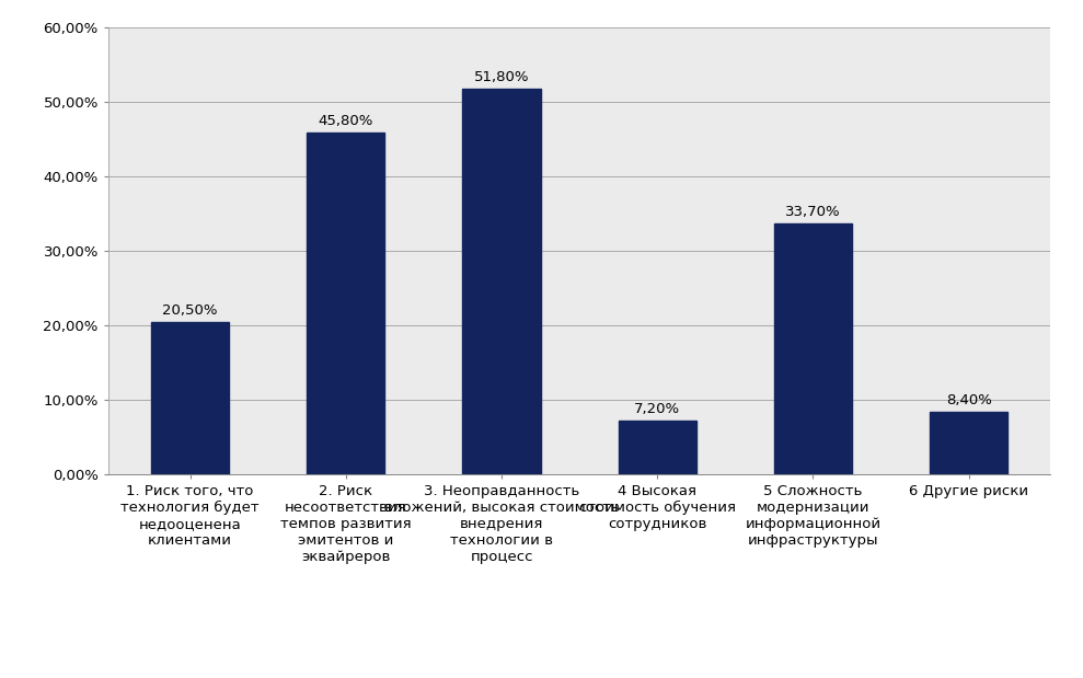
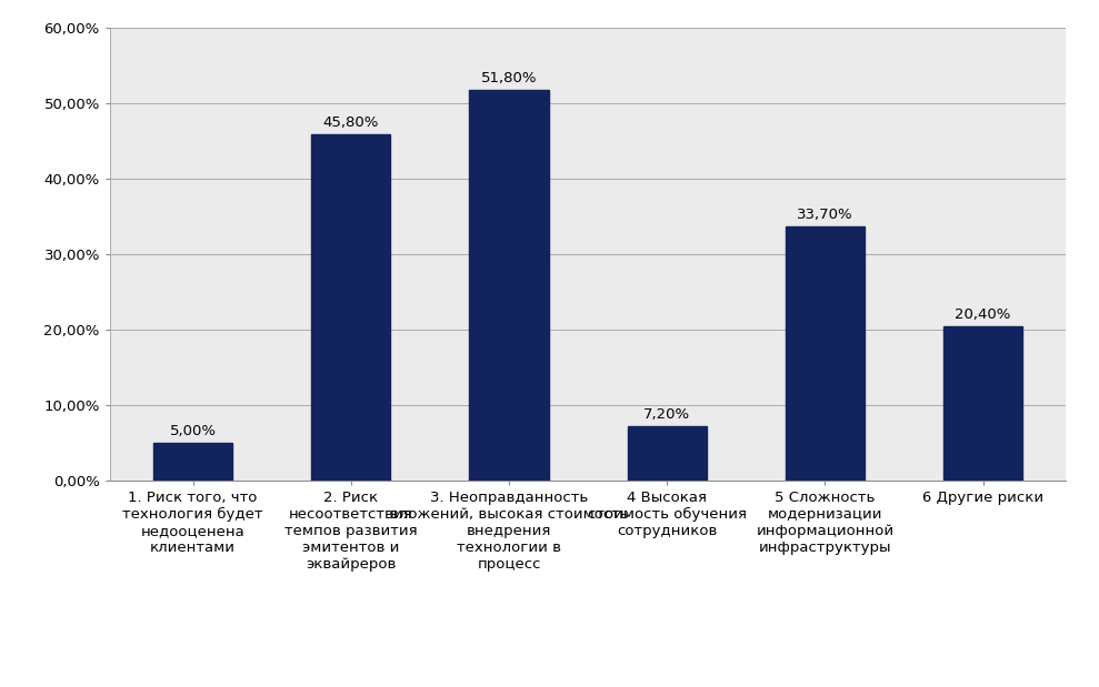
1. Риск того, что технология будет недооценена клиентами: 20,50% -> 5,00%
6 Другие риски: 8,40% -> 20,40%
